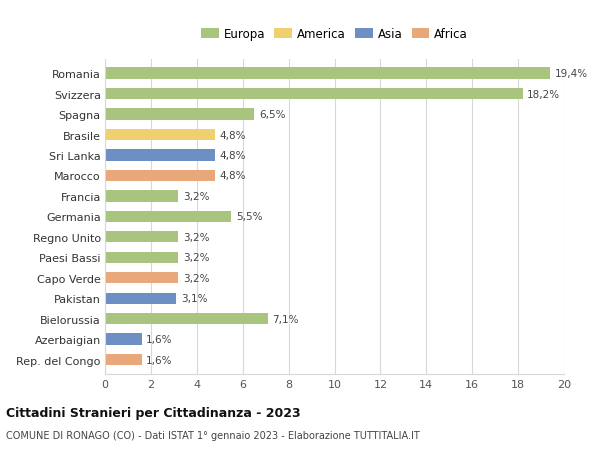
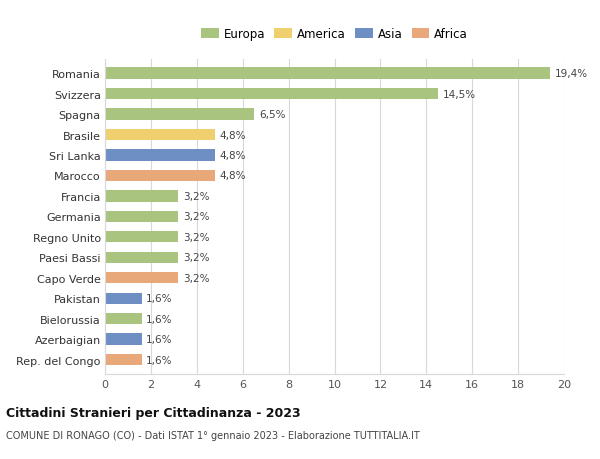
Svizzera: 18,2% -> 14,5%
Germania: 5,5% -> 3,2%
Pakistan: 3,1% -> 1,6%
Bielorussia: 7,1% -> 1,6%
